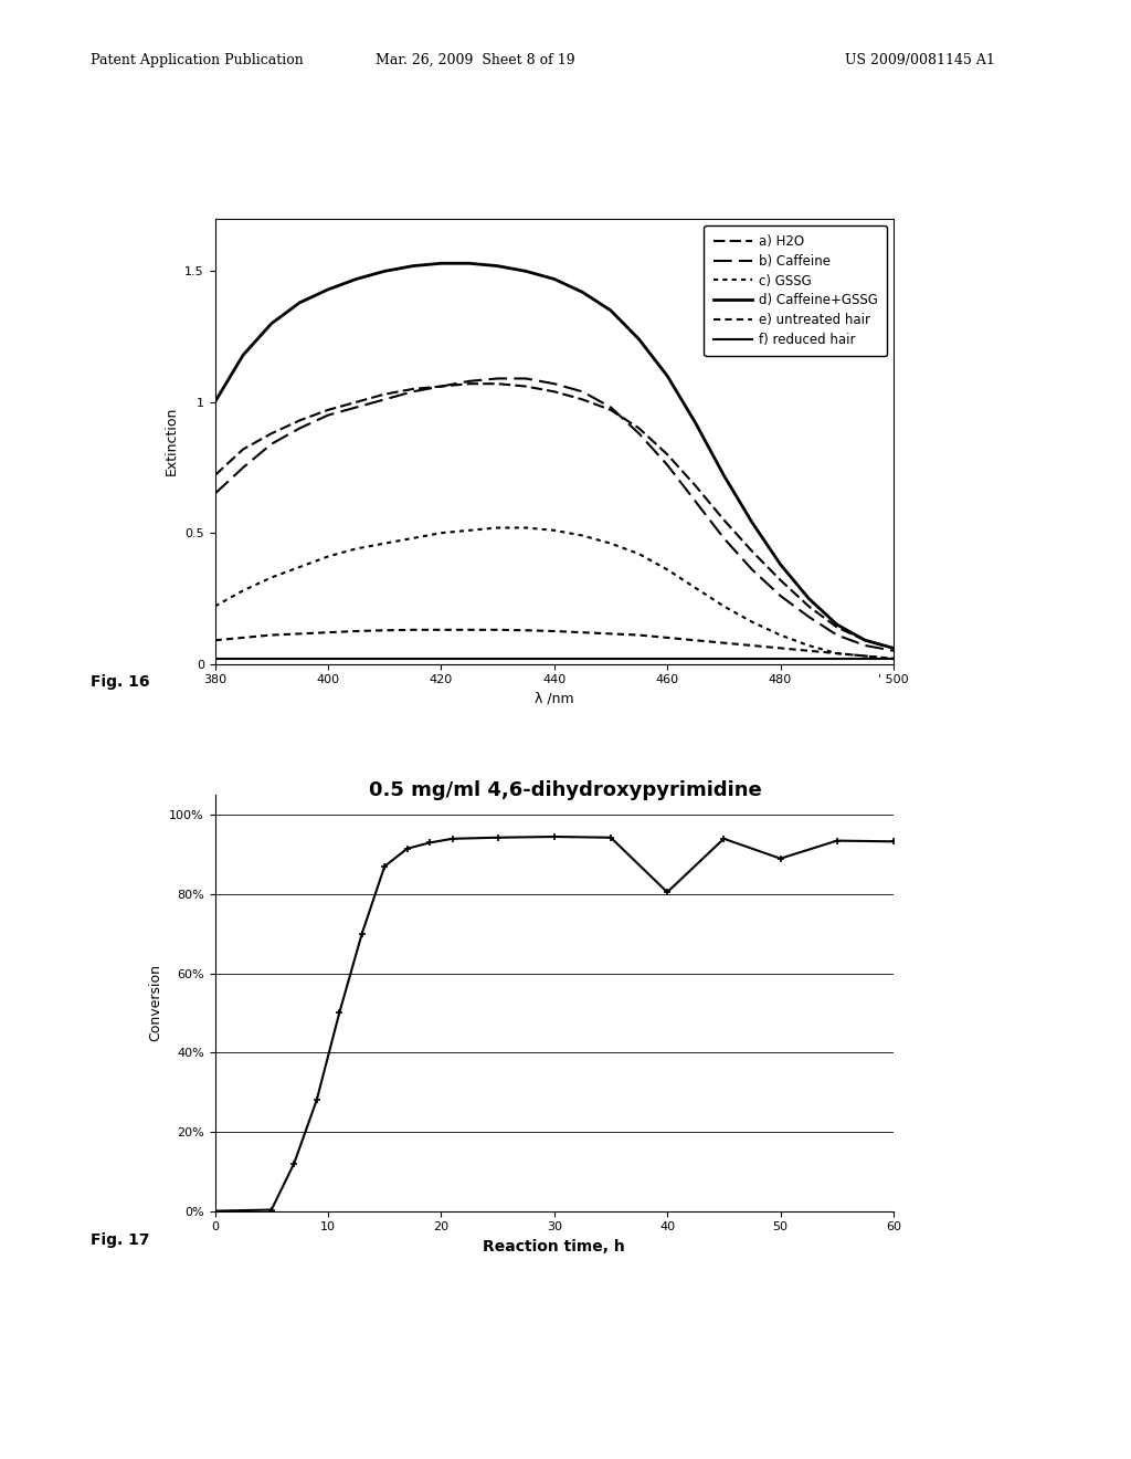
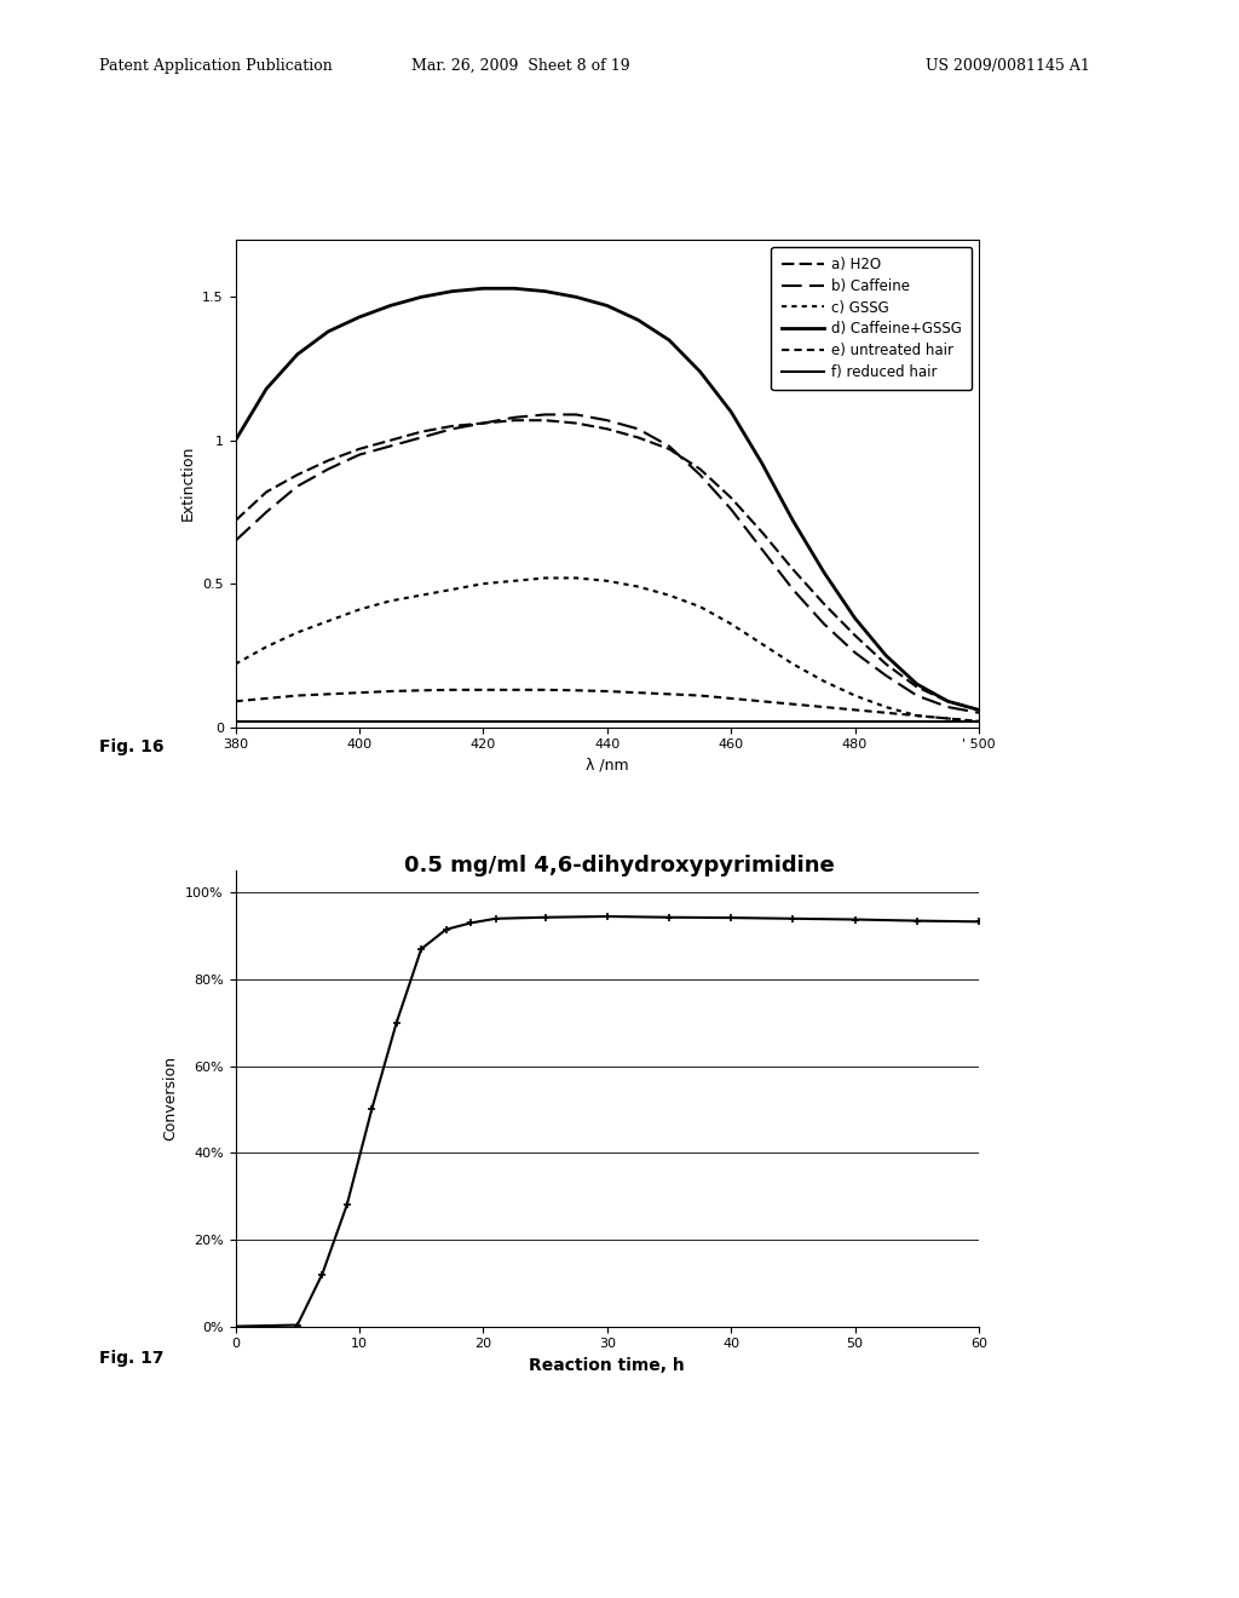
40: 80.5% -> 94.2%
50: 89.0% -> 93.8%
